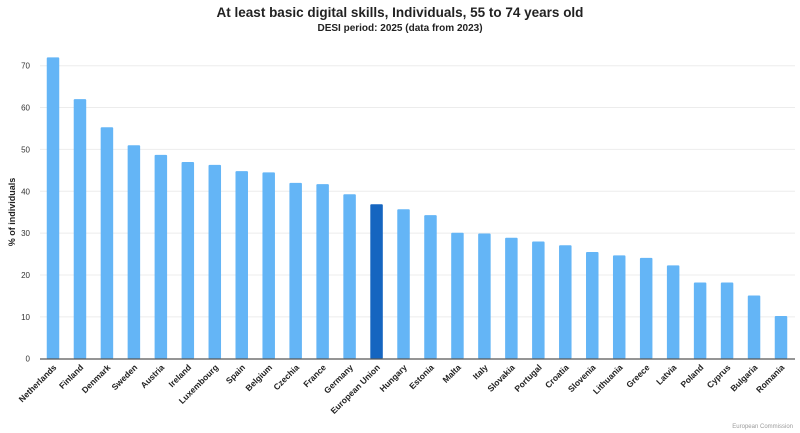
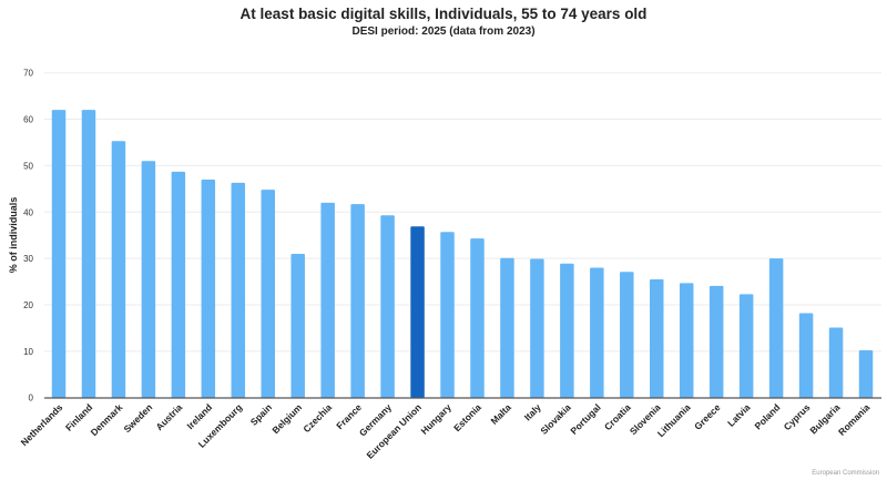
Netherlands: 72 -> 62
Belgium: 44 -> 31
Poland: 18 -> 30
